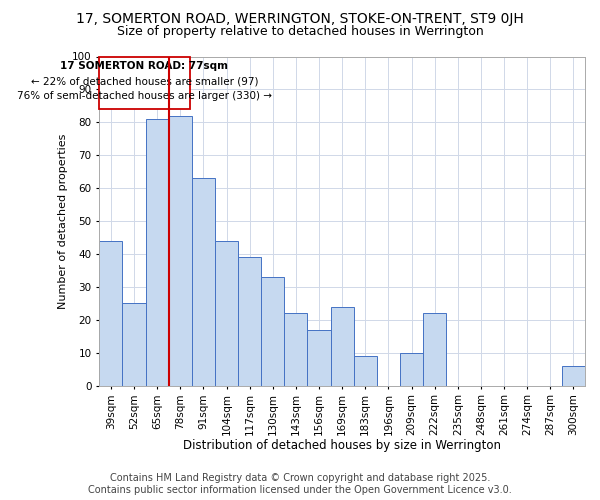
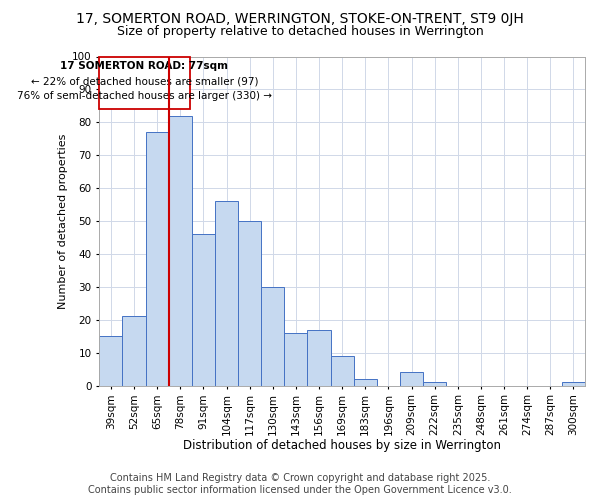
39sqm: 44 -> 15
52sqm: 25 -> 21
65sqm: 81 -> 77
91sqm: 63 -> 46
104sqm: 44 -> 56
117sqm: 39 -> 50
130sqm: 33 -> 30
143sqm: 22 -> 16
169sqm: 24 -> 9
183sqm: 9 -> 2
209sqm: 10 -> 4
222sqm: 22 -> 1
300sqm: 6 -> 1
